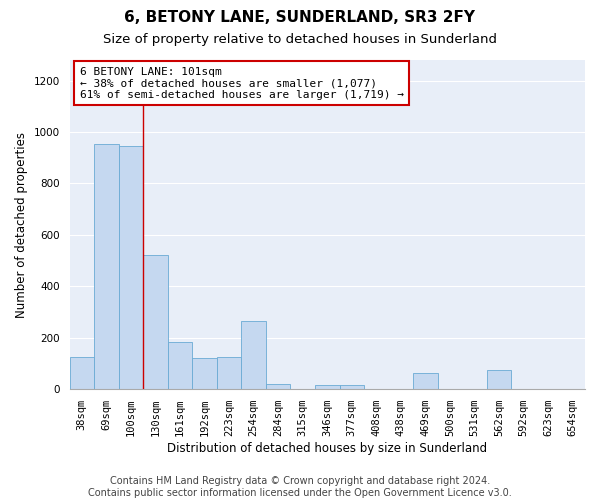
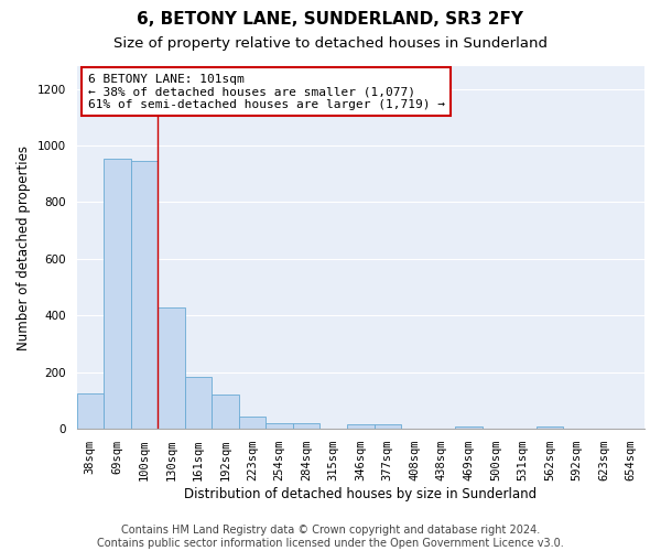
130sqm: 520 -> 428
223sqm: 125 -> 42
254sqm: 265 -> 20
469sqm: 65 -> 8
562sqm: 75 -> 8
